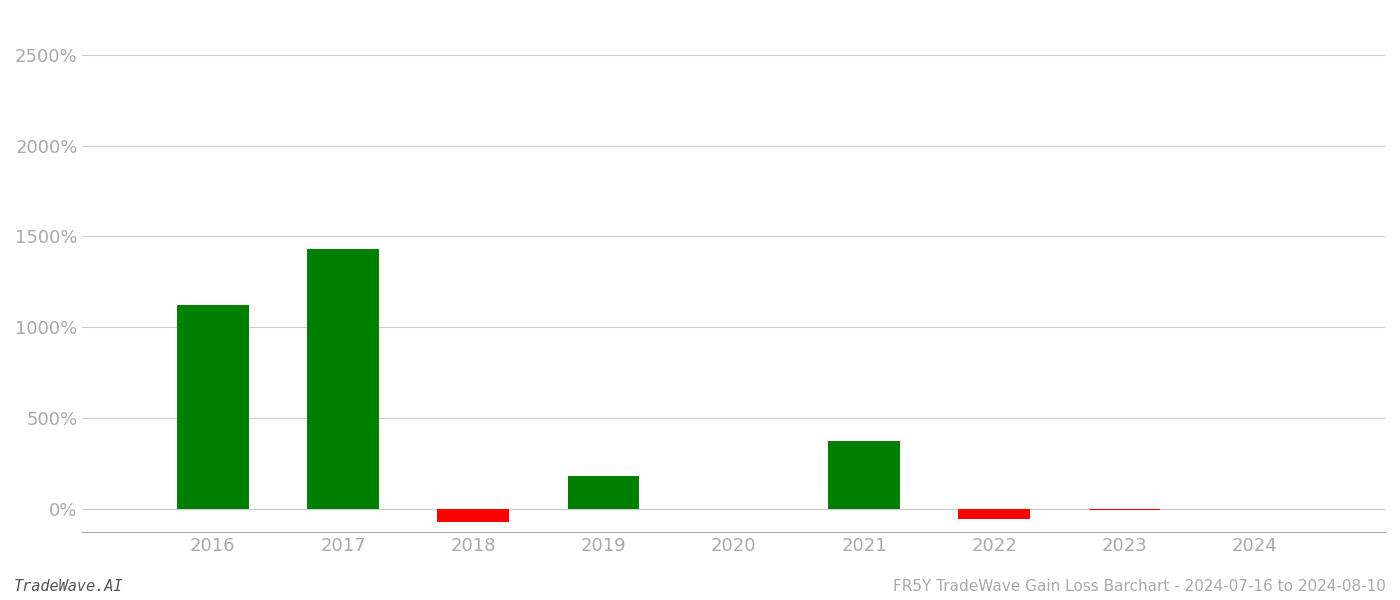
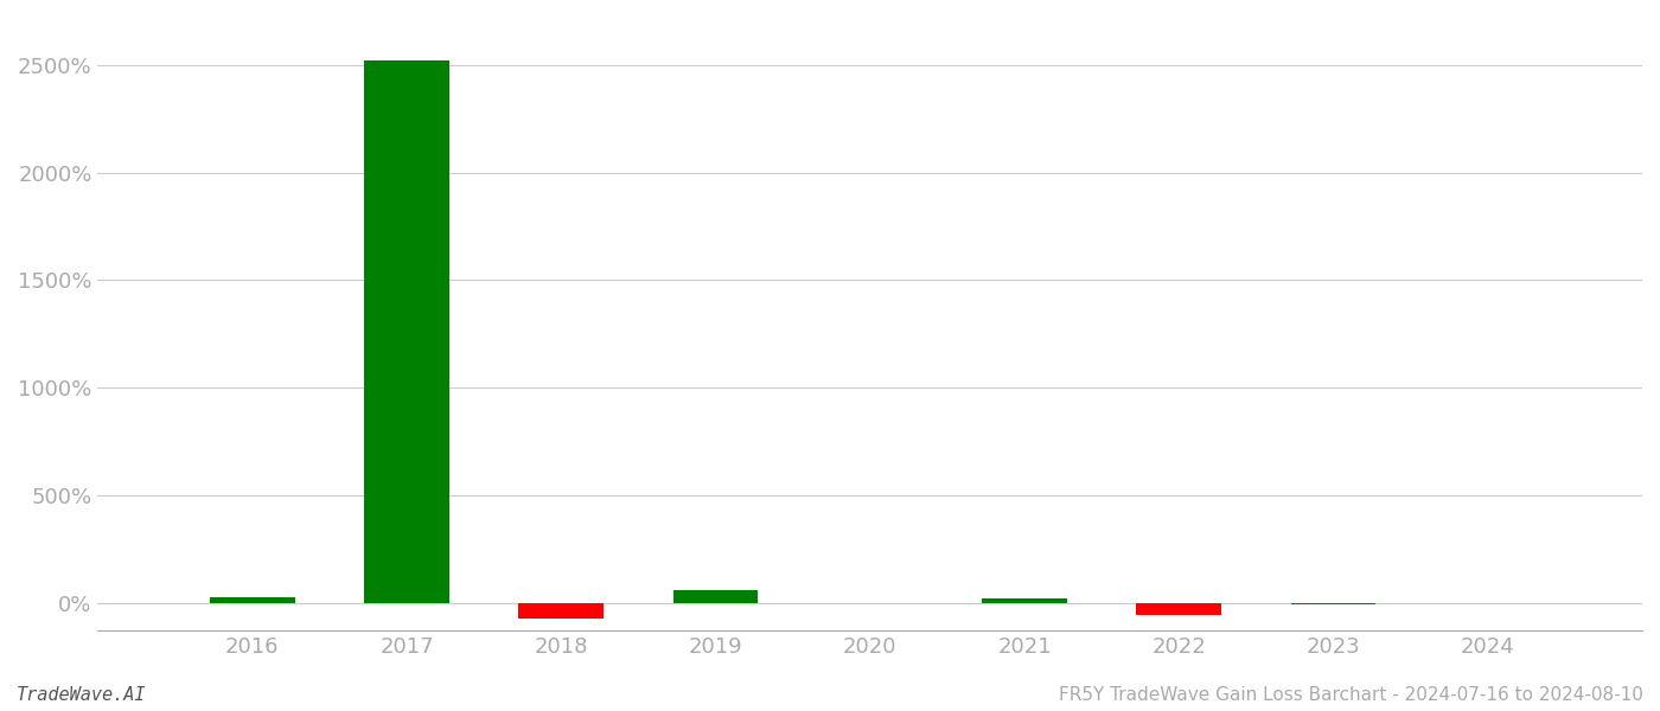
2016: 1120% -> 20%
2017: 1430% -> 2520%
2019: 180% -> 60%
2021: 370% -> 20%
